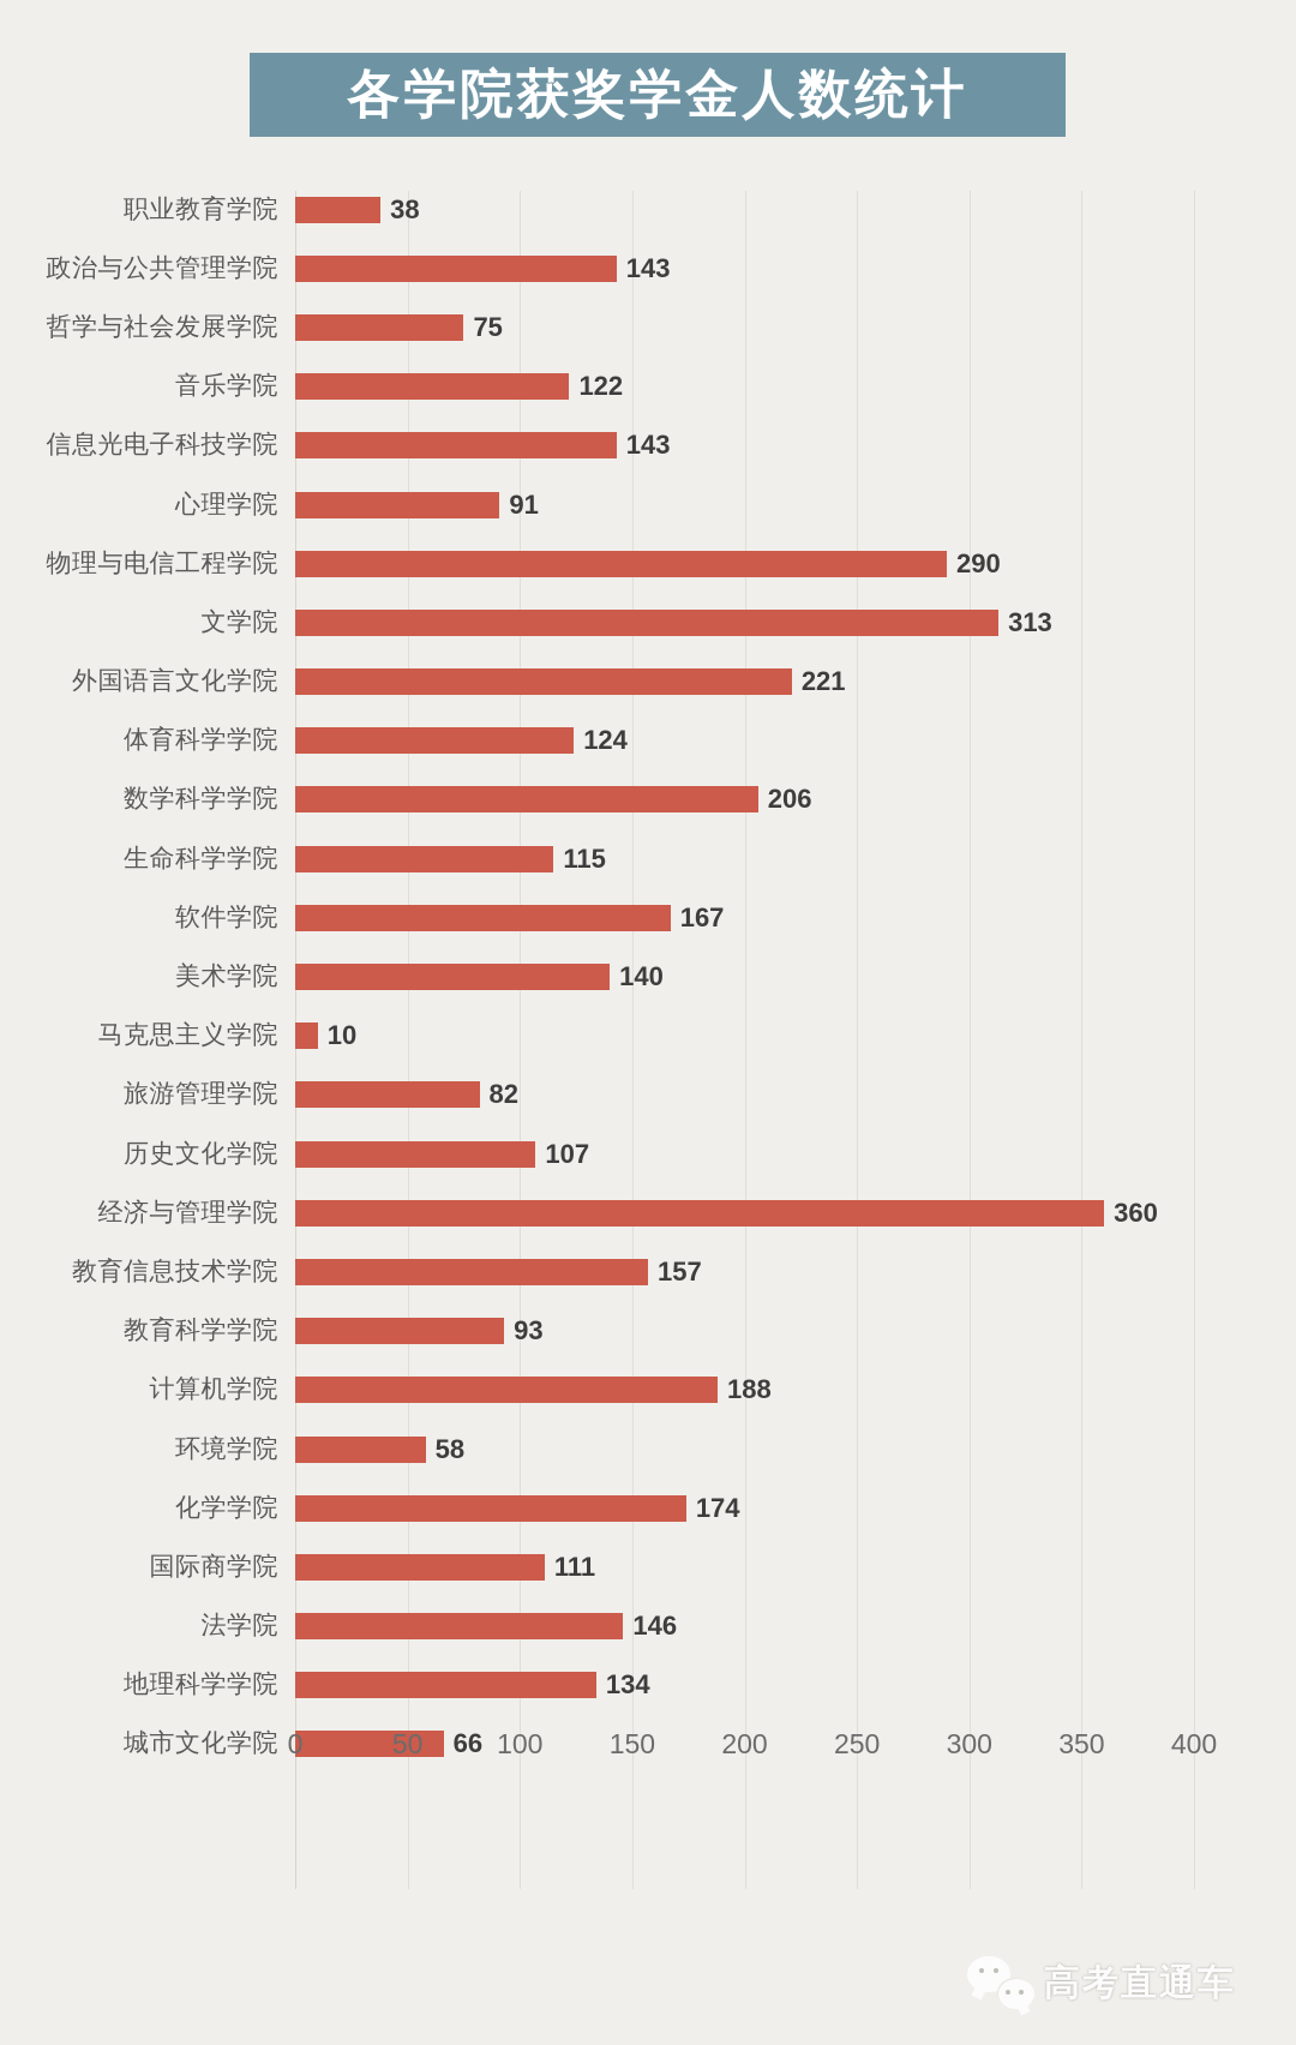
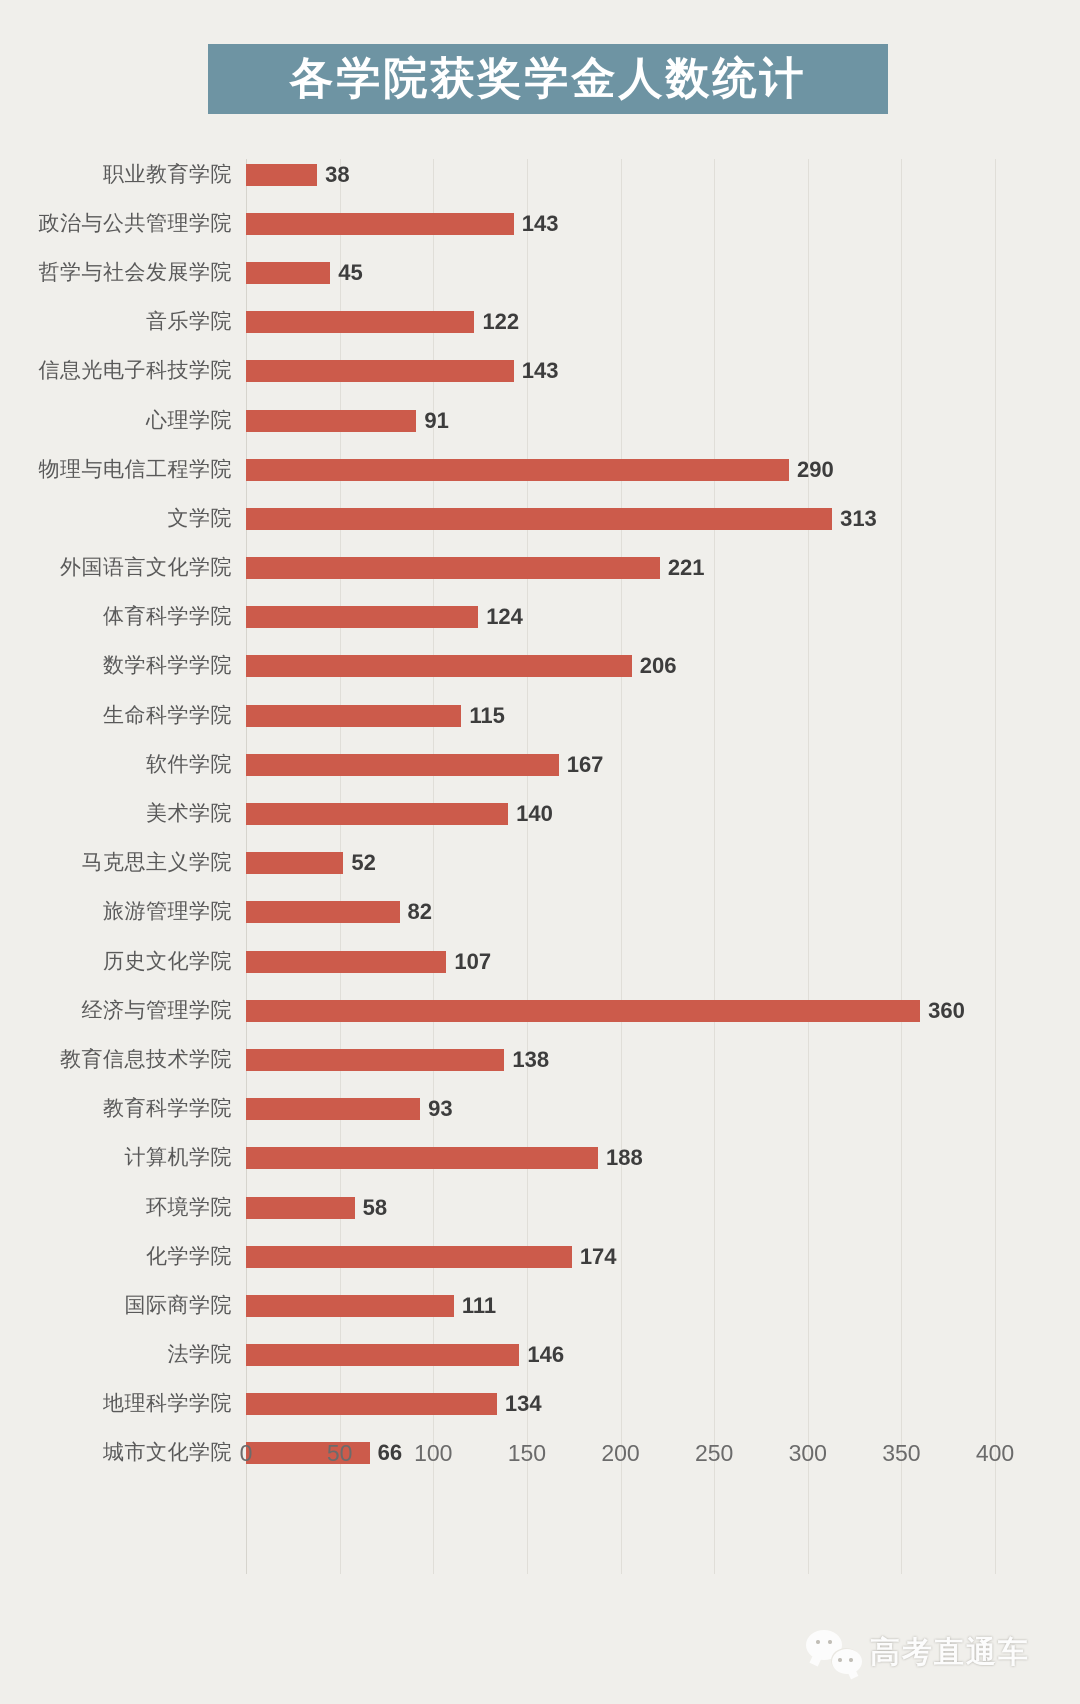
哲学与社会发展学院: 75 -> 45
马克思主义学院: 10 -> 52
教育信息技术学院: 157 -> 138
